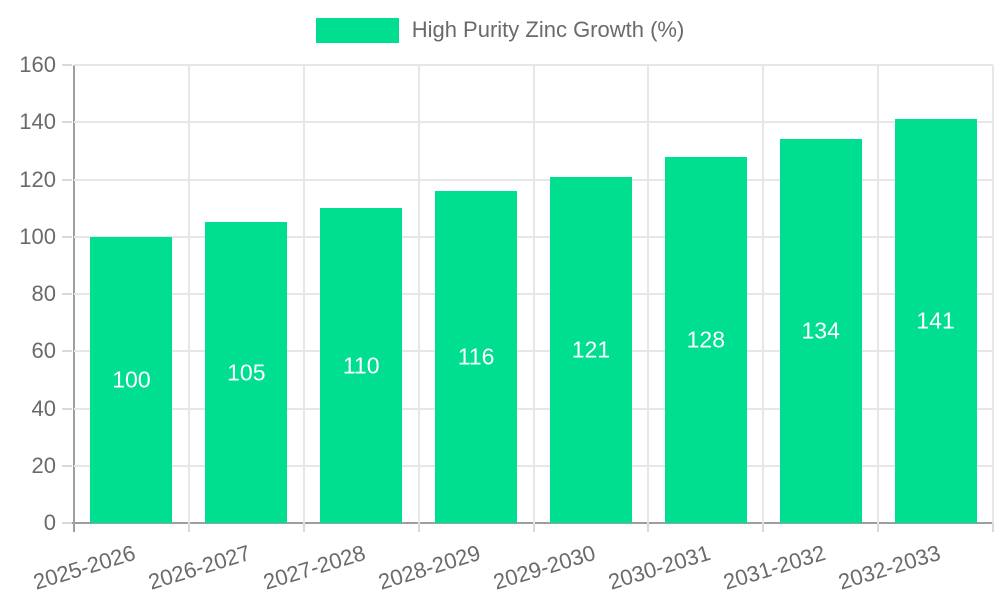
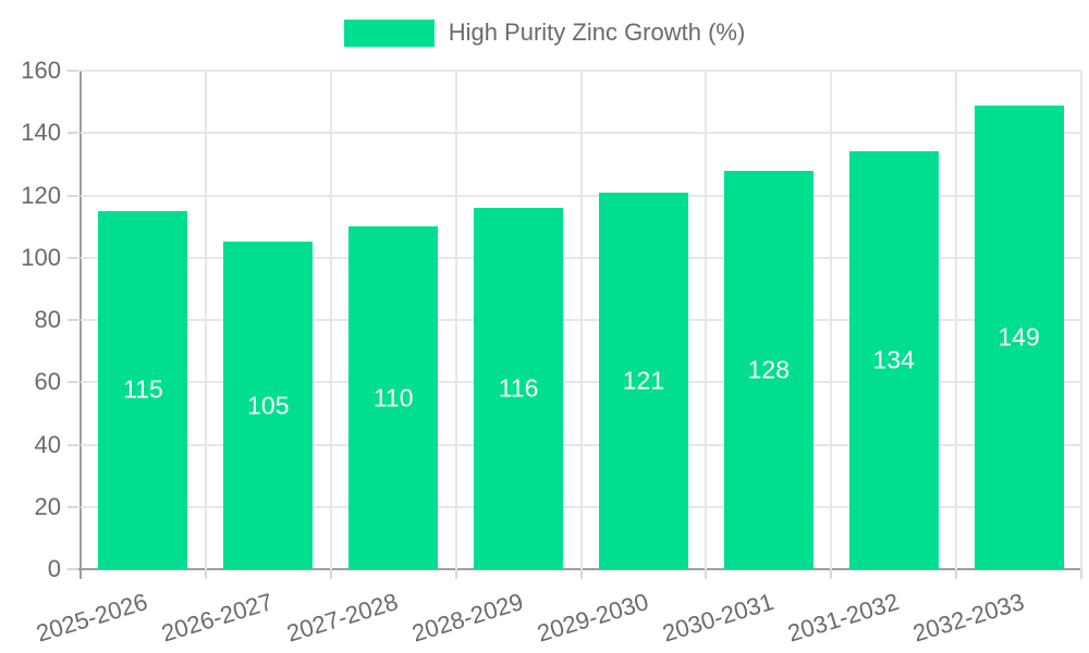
2025-2026: 100 -> 115
2032-2033: 141 -> 149
